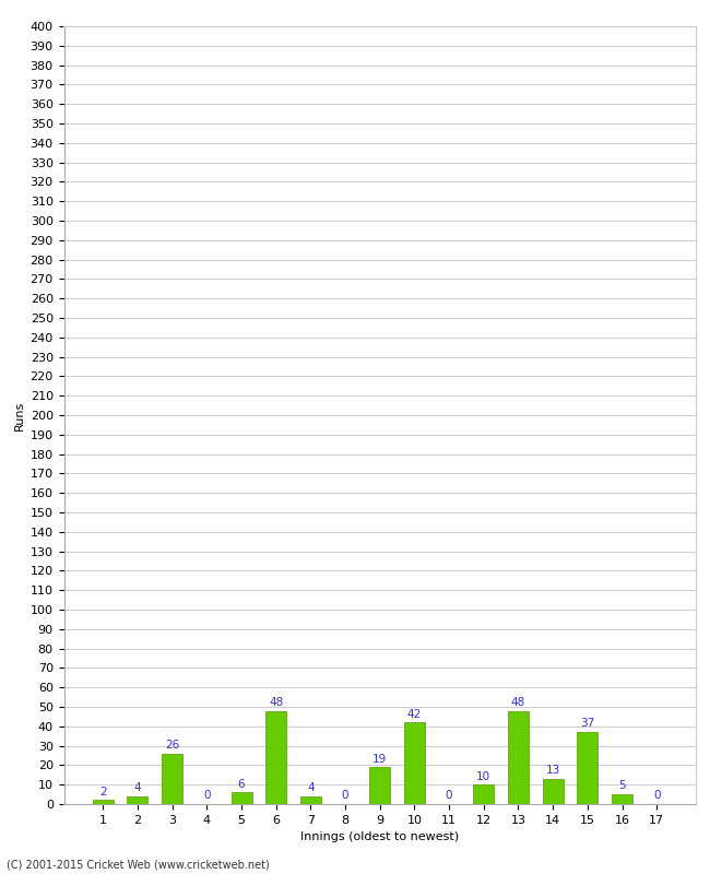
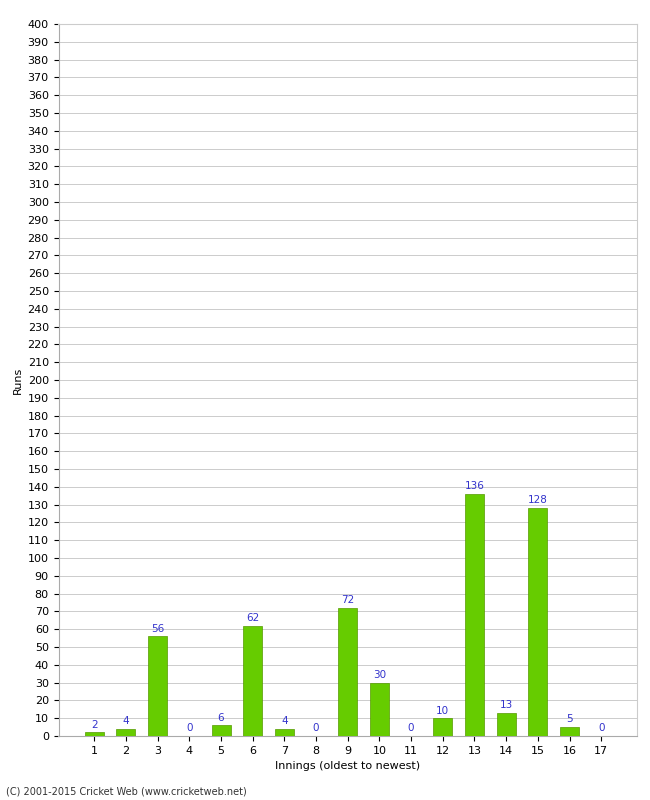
3: 26 -> 56
6: 48 -> 62
9: 19 -> 72
10: 42 -> 30
13: 48 -> 136
15: 37 -> 128
